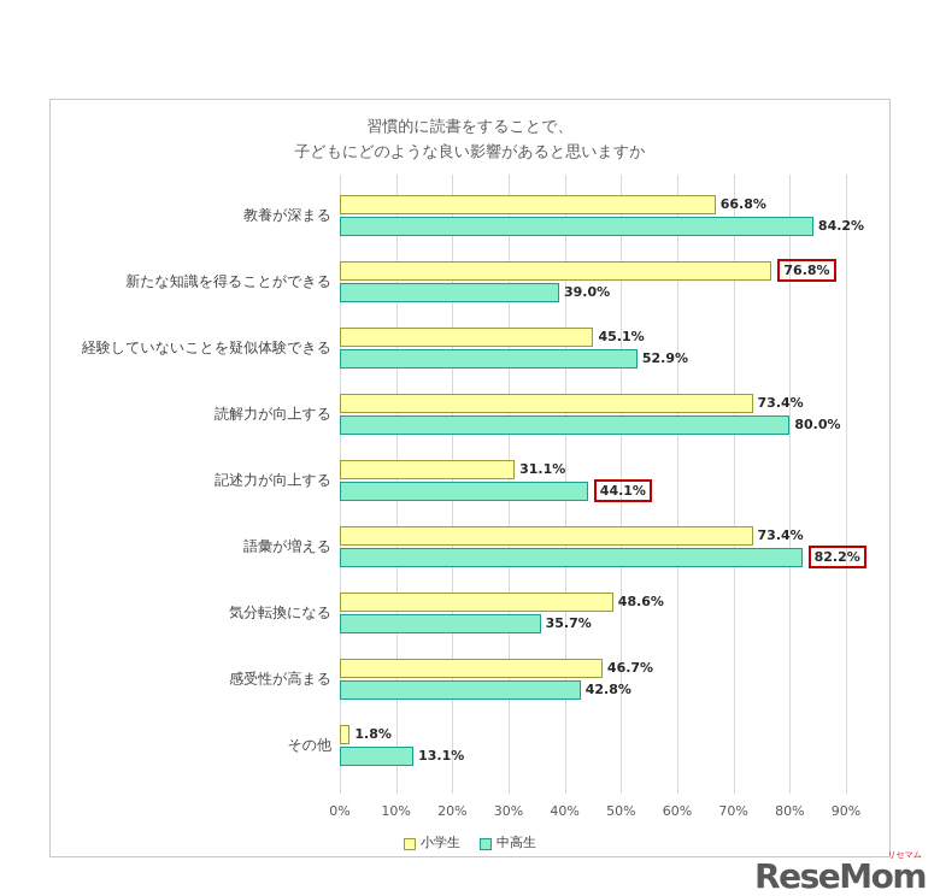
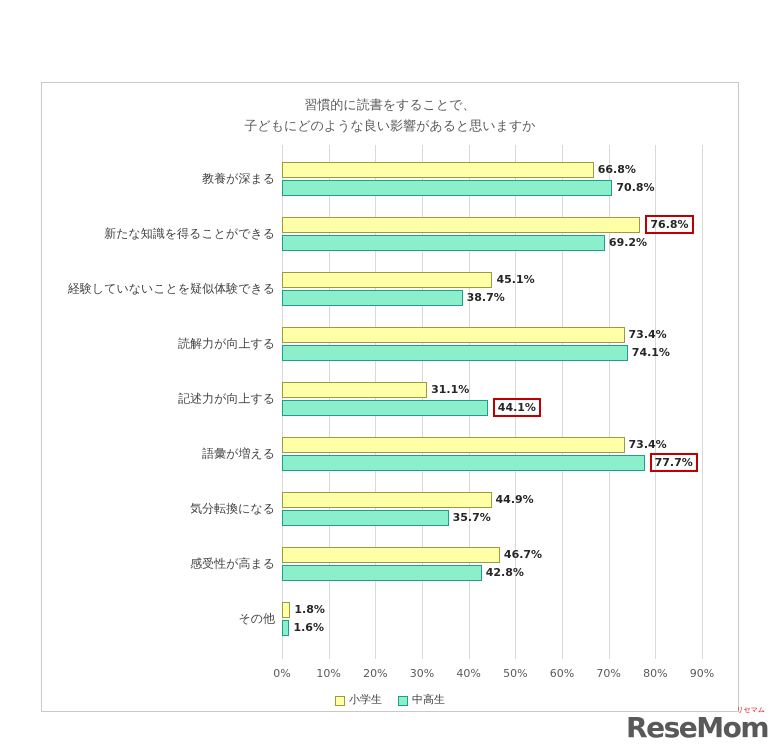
中高生/教養が深まる: 84.2% -> 70.8%
中高生/新たな知識を得ることができる: 39.0% -> 69.2%
中高生/経験していないことを疑似体験できる: 52.9% -> 38.7%
中高生/読解力が向上する: 80.0% -> 74.1%
中高生/語彙が増える: 82.2% -> 77.7%
小学生/気分転換になる: 48.6% -> 44.9%
中高生/その他: 13.1% -> 1.6%
